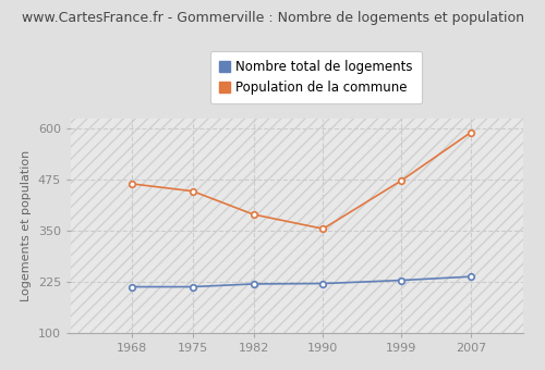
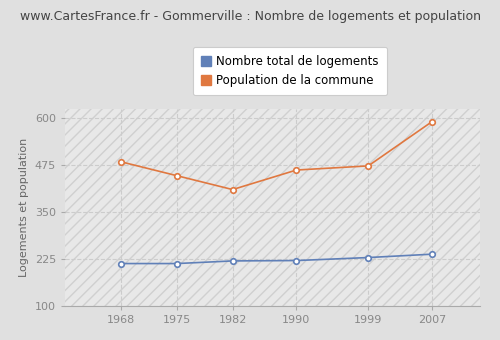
Population de la commune/1968: 465 -> 484
Population de la commune/1982: 390 -> 410
Population de la commune/1990: 355 -> 462
